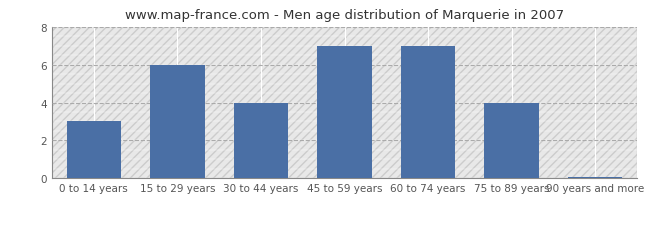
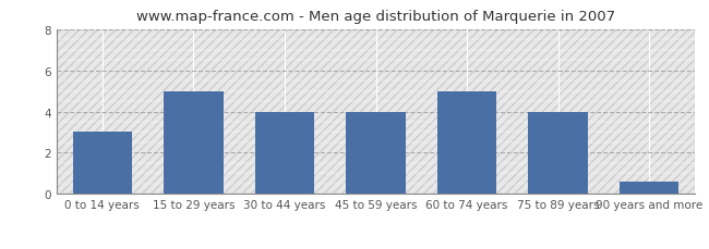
15 to 29 years: 6.0 -> 5.0
45 to 59 years: 7.0 -> 4.0
60 to 74 years: 7.0 -> 5.0
90 years and more: 0.1 -> 0.6
